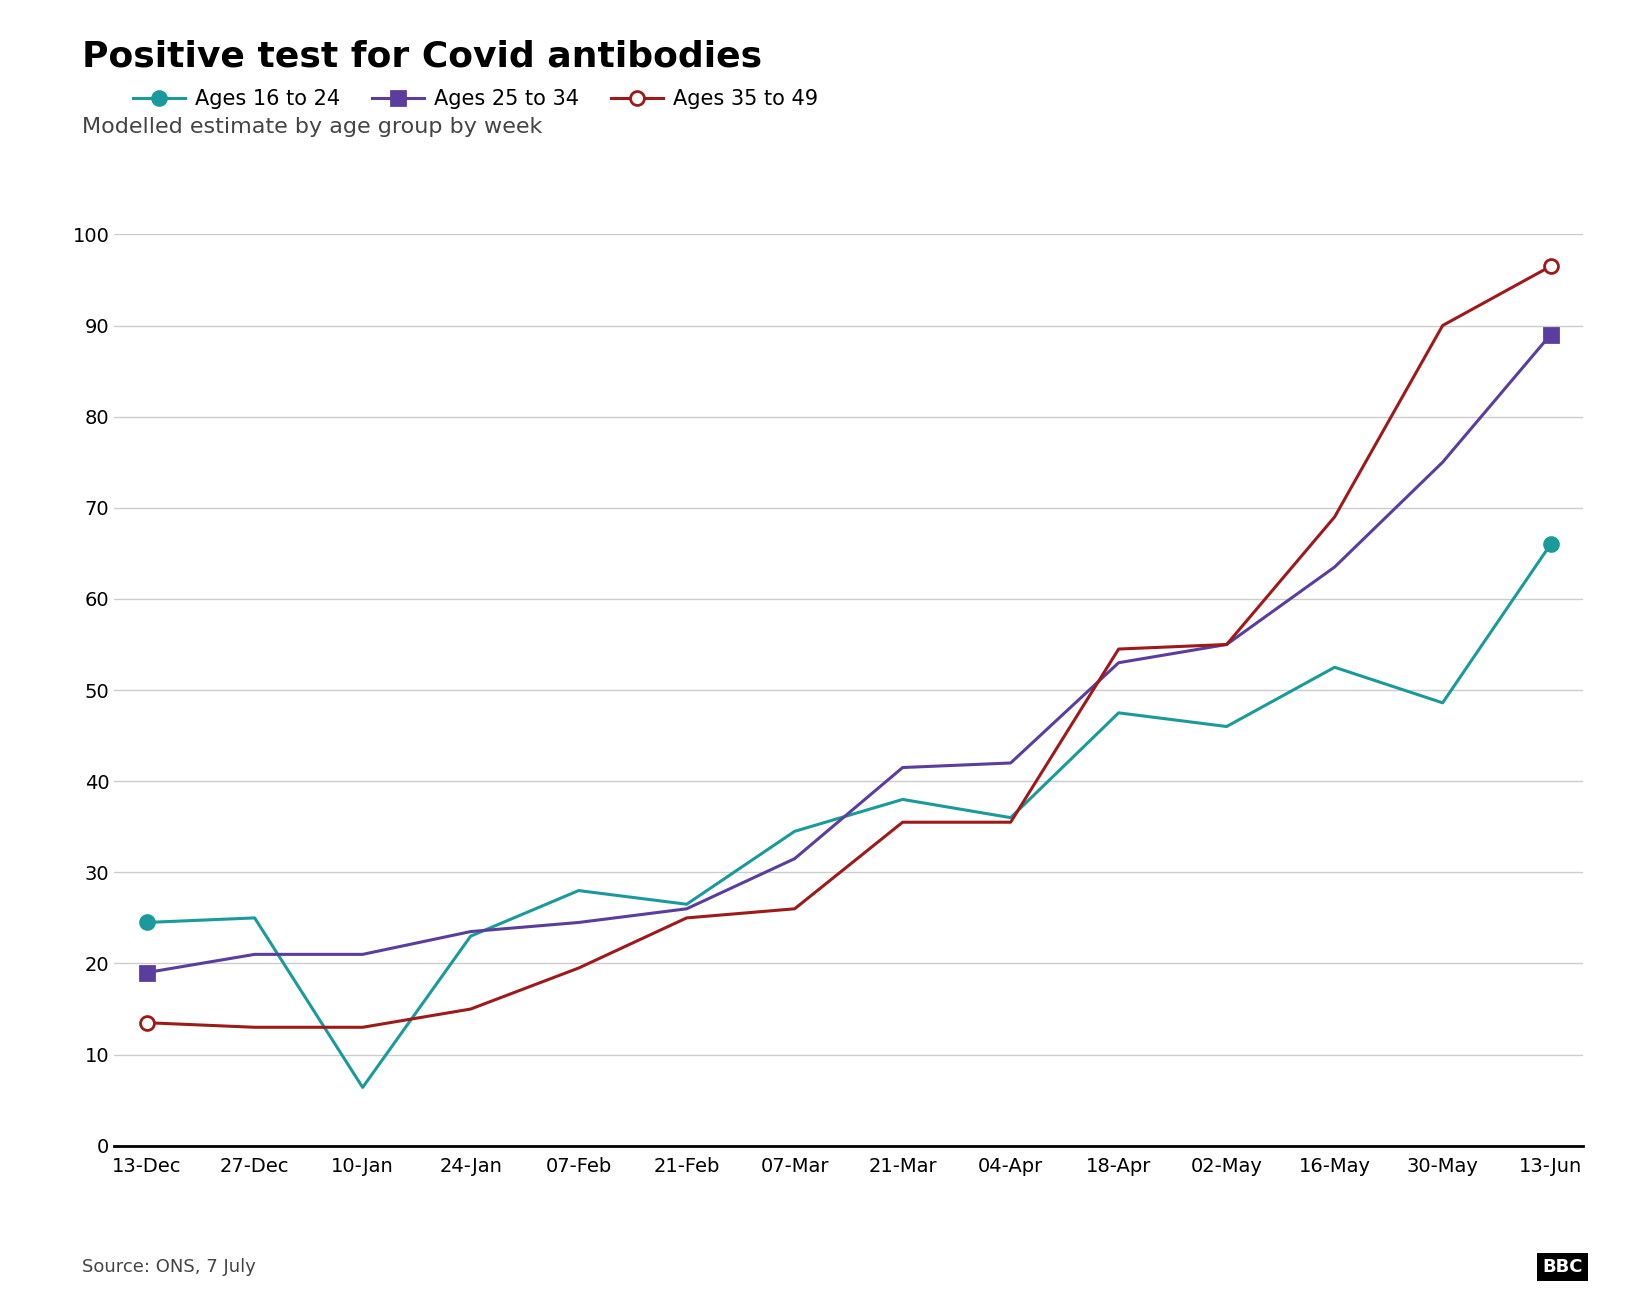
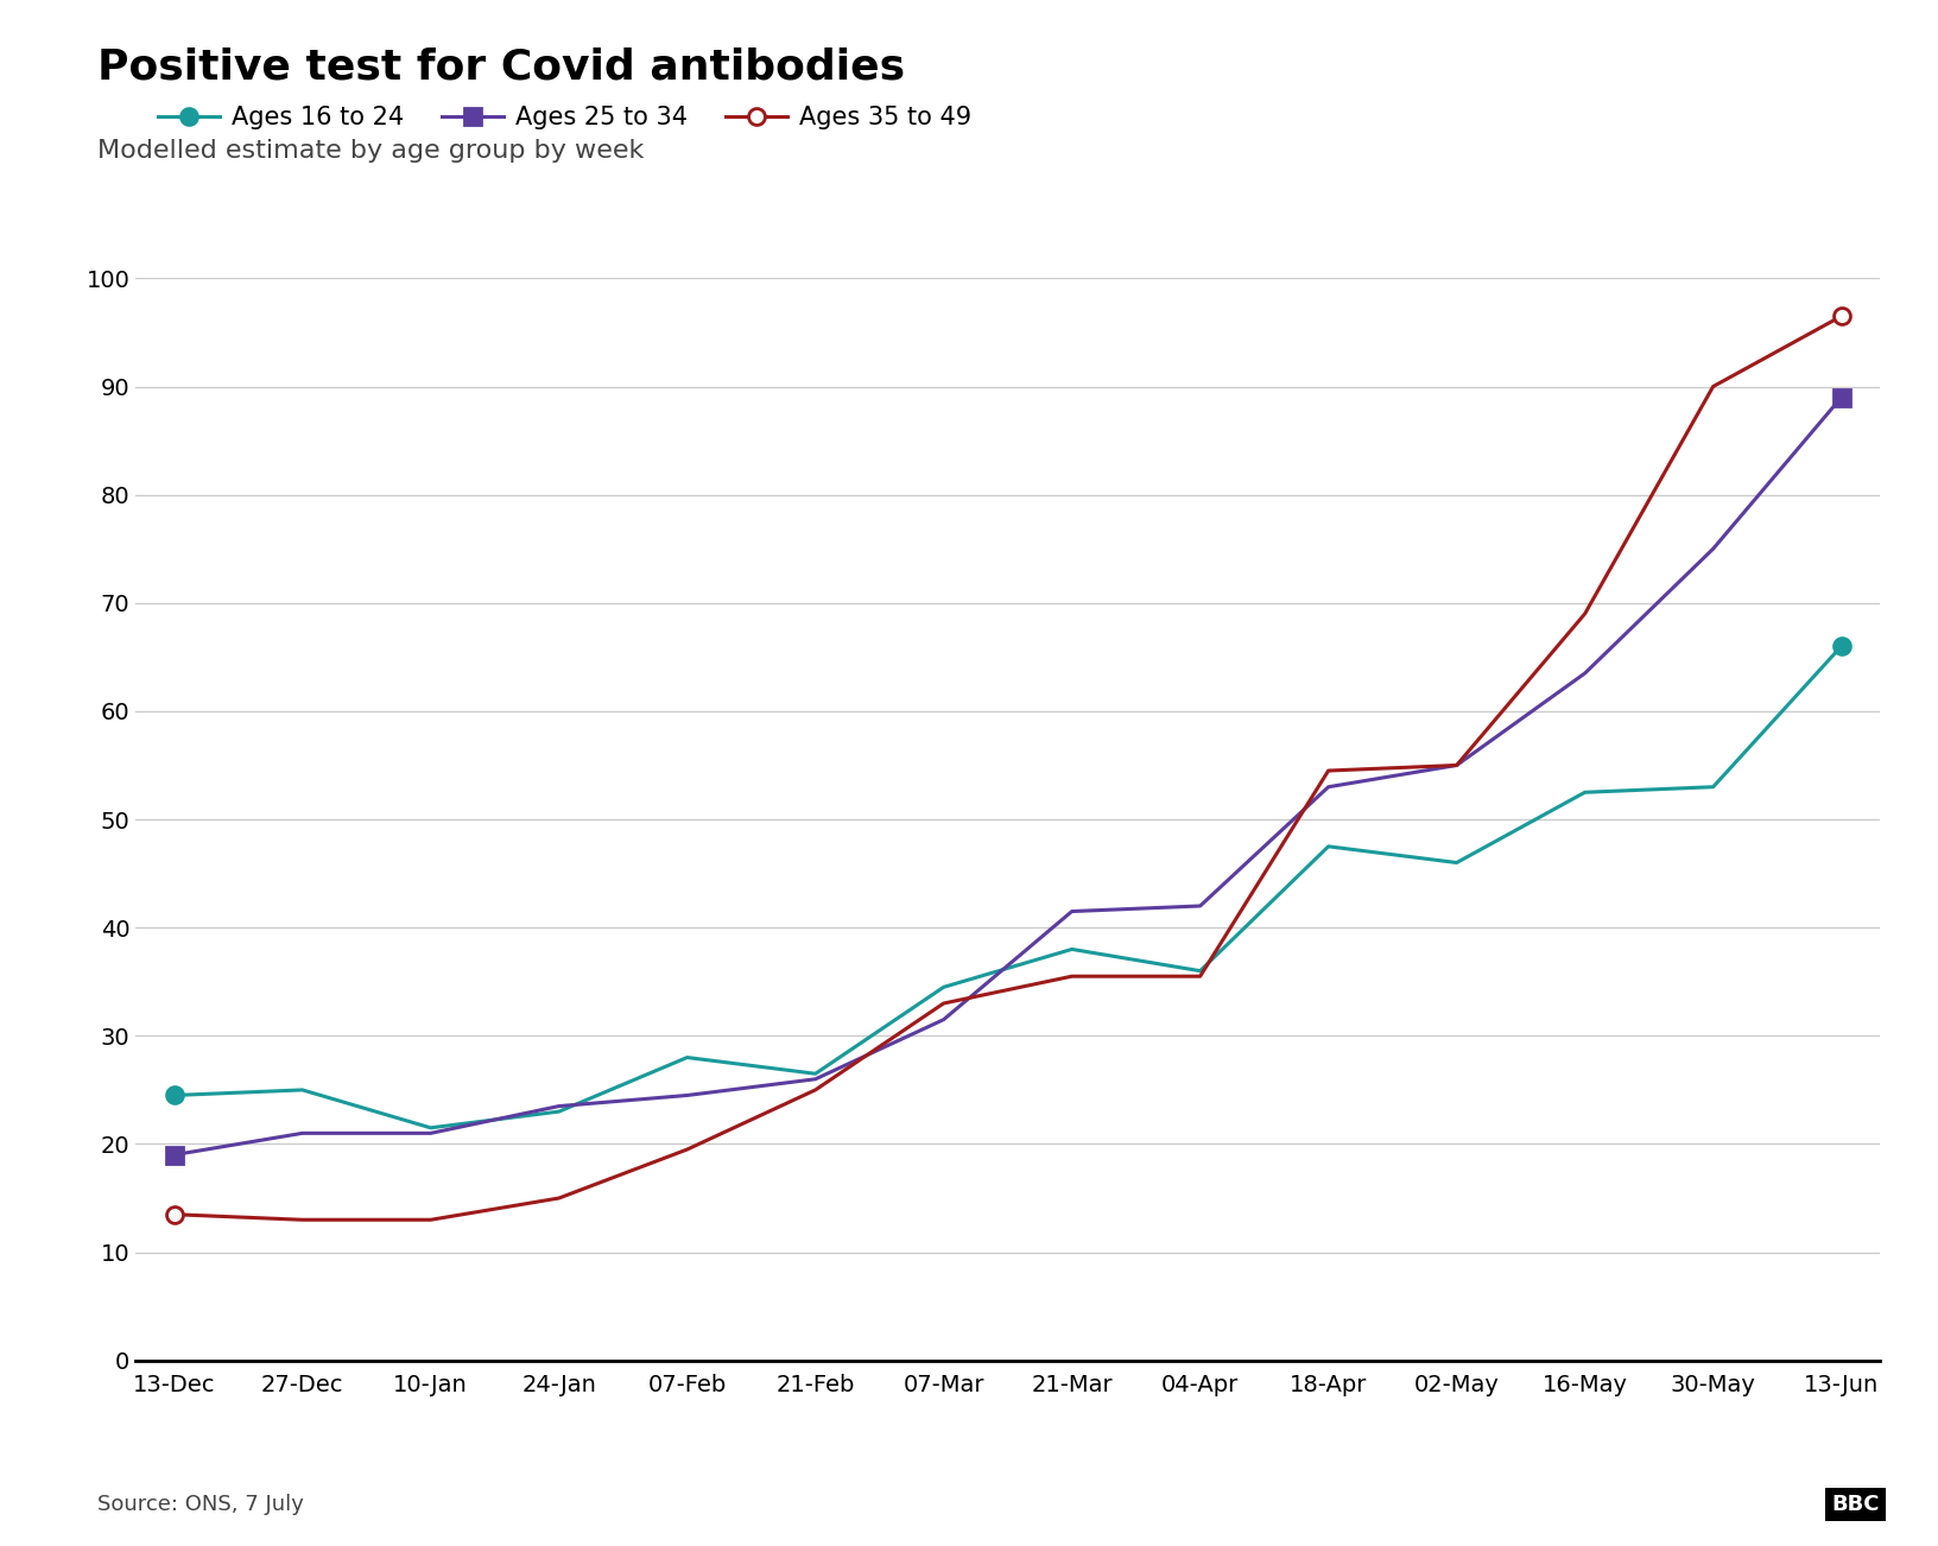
Ages 16 to 24/10-Jan: 6.4 -> 21.5
Ages 35 to 49/07-Mar: 26.0 -> 33.0
Ages 16 to 24/30-May: 48.6 -> 53.0
